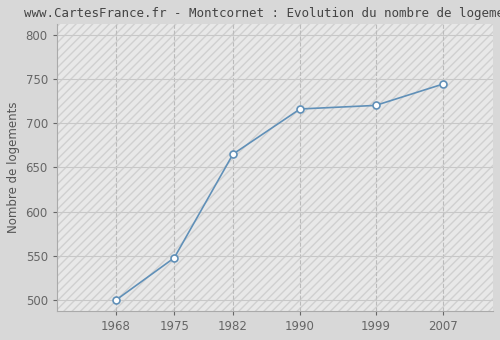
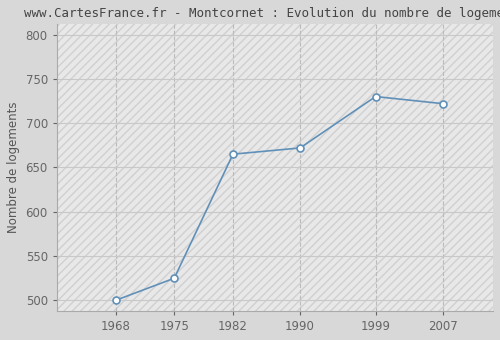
1975: 548 -> 525
1990: 716 -> 672
1999: 720 -> 730
2007: 744 -> 722
